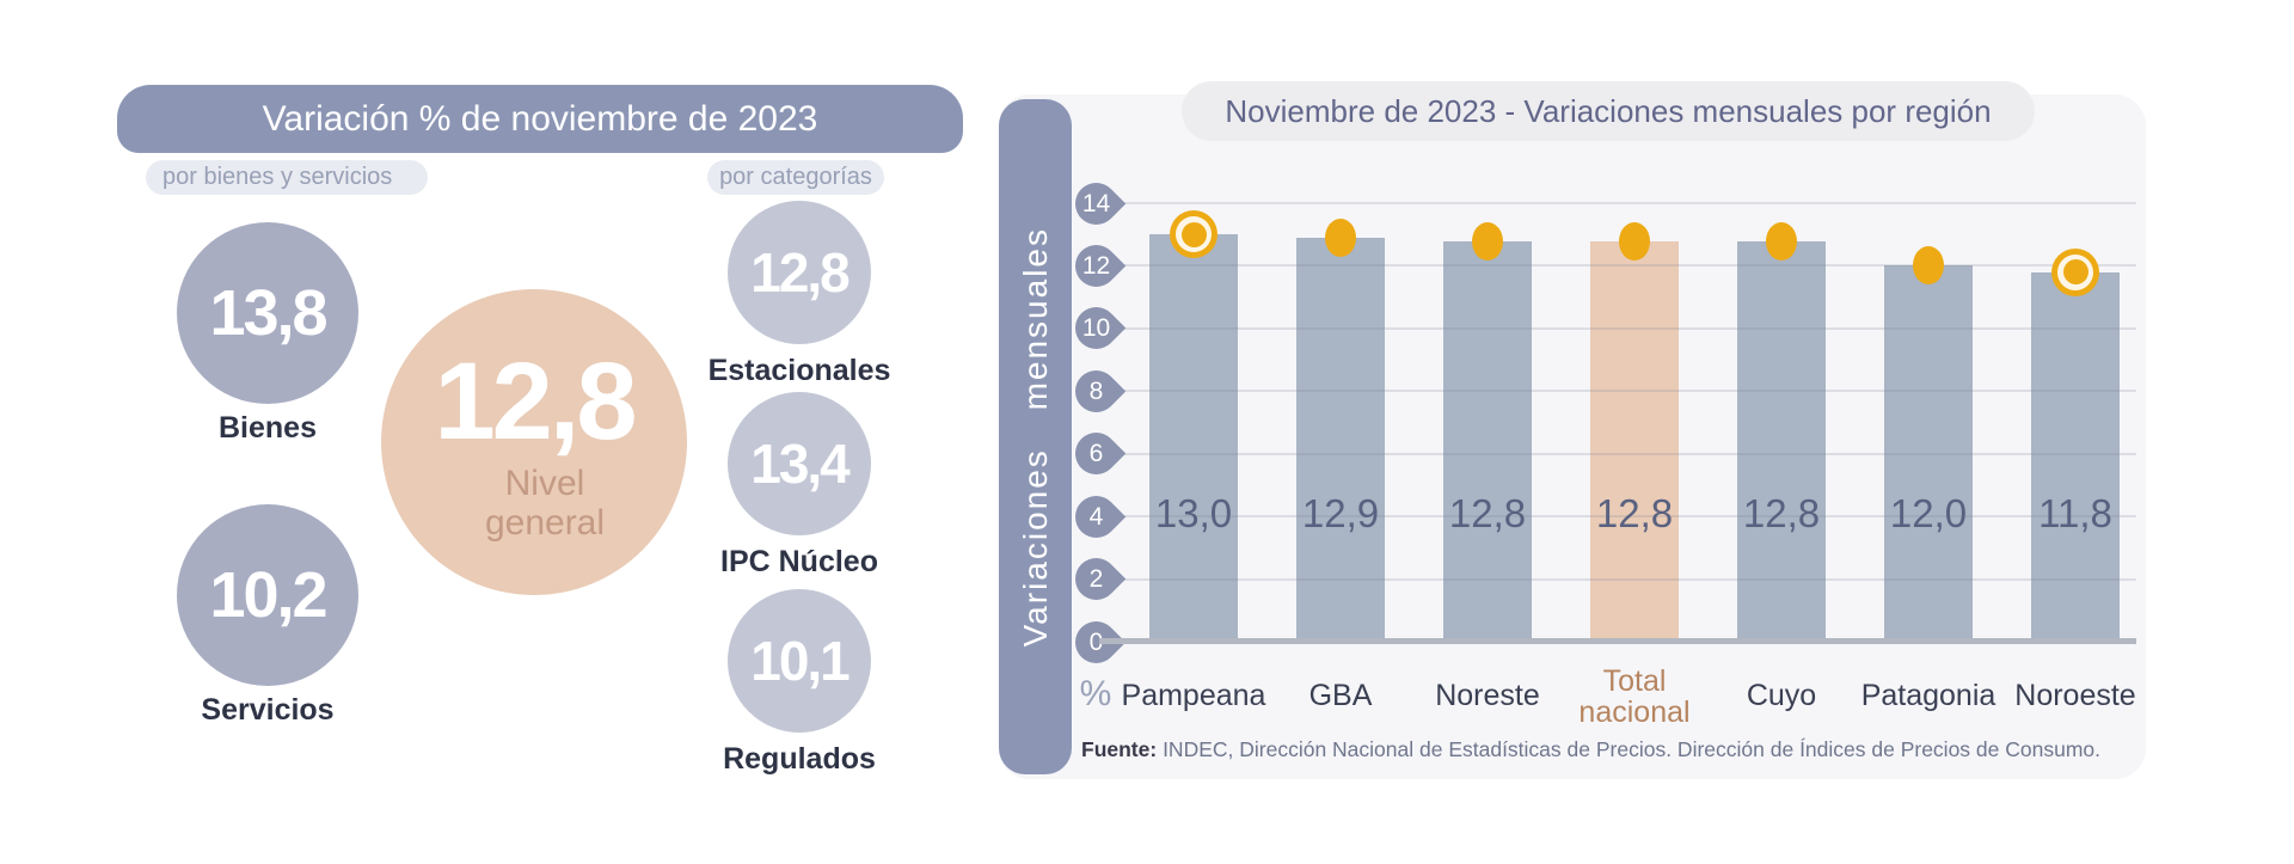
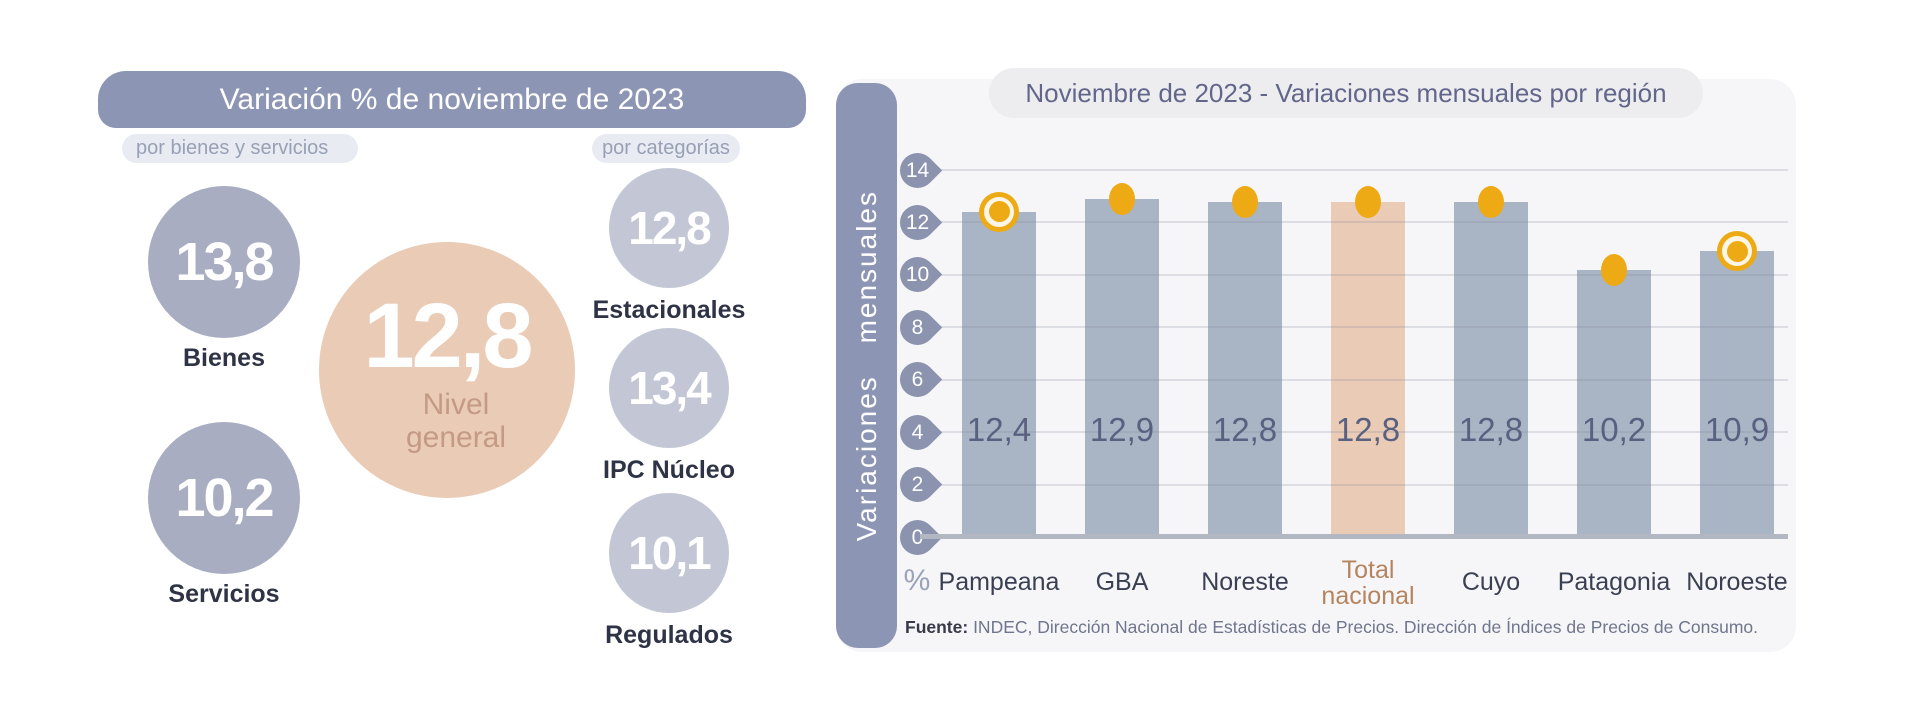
Pampeana: 13,0 -> 12,4
Patagonia: 12,0 -> 10,2
Noroeste: 11,8 -> 10,9
